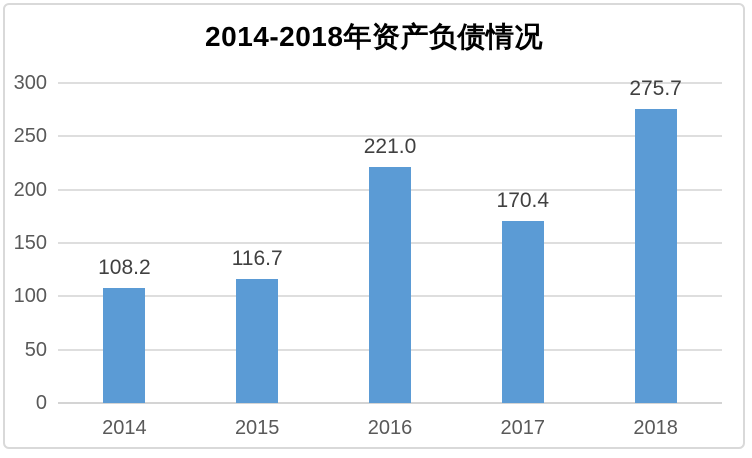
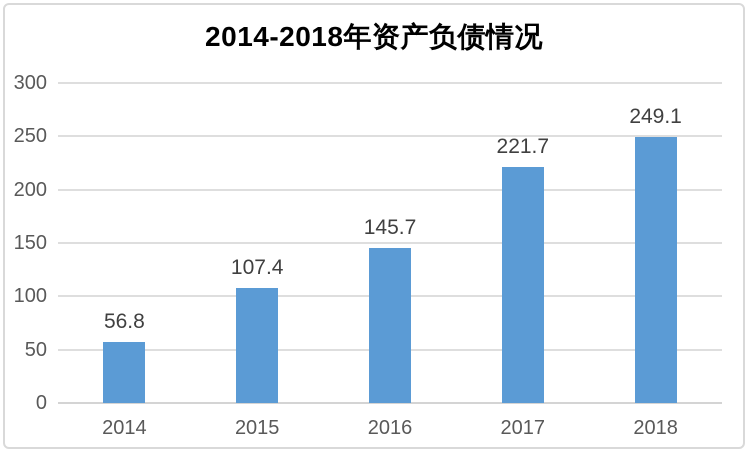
2014: 108.2 -> 56.8
2015: 116.7 -> 107.4
2016: 221.0 -> 145.7
2017: 170.4 -> 221.7
2018: 275.7 -> 249.1
